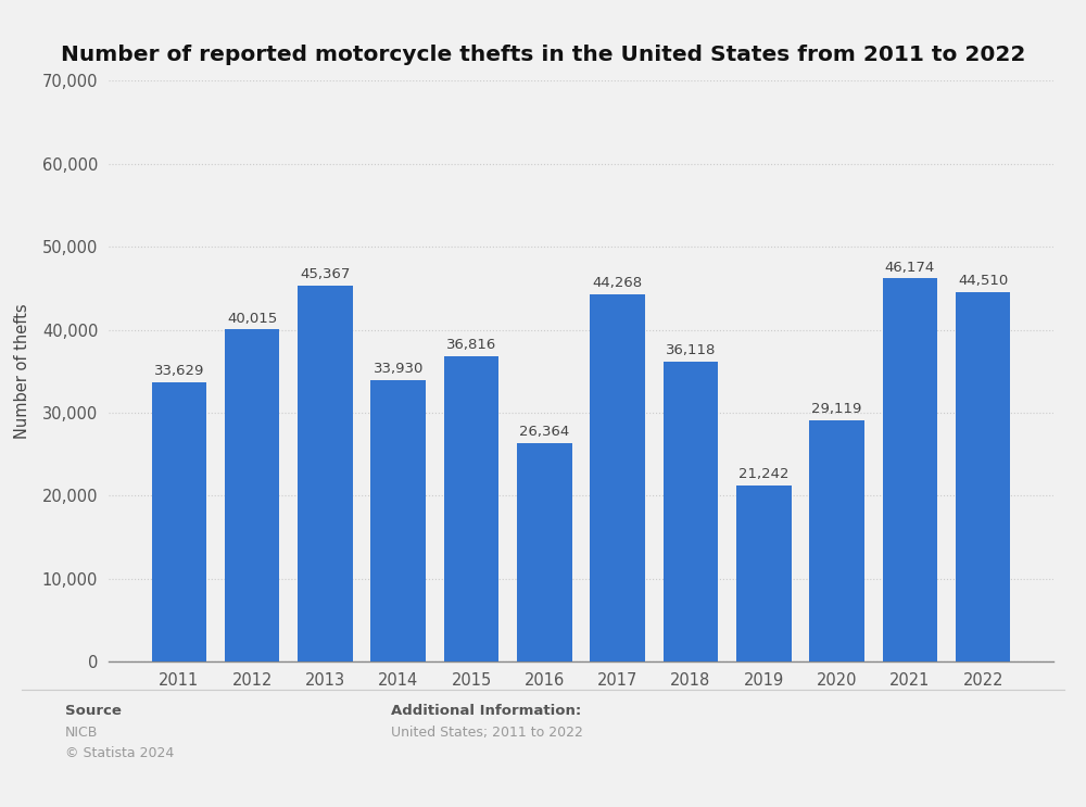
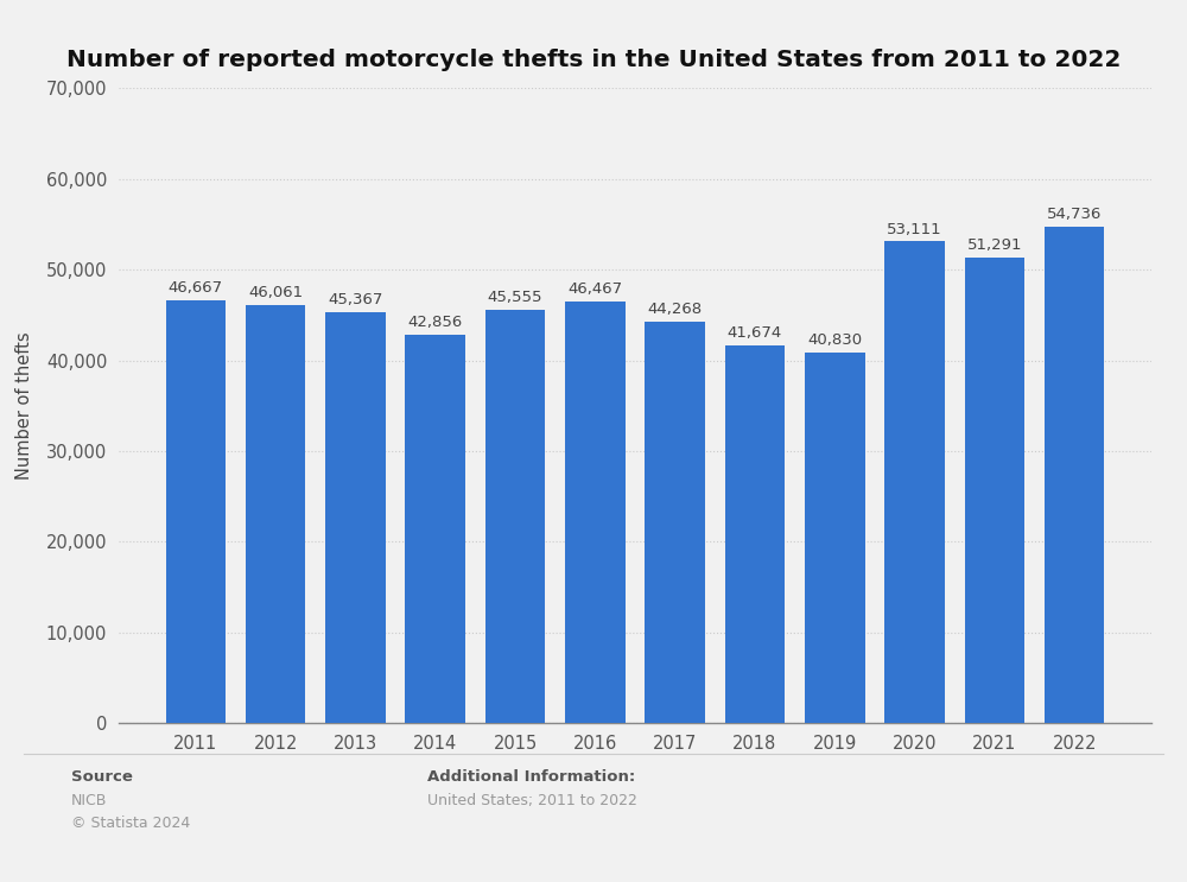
2011: 33,629 -> 46,667
2012: 40,015 -> 46,061
2014: 33,930 -> 42,856
2015: 36,816 -> 45,555
2016: 26,364 -> 46,467
2018: 36,118 -> 41,674
2019: 21,242 -> 40,830
2020: 29,119 -> 53,111
2021: 46,174 -> 51,291
2022: 44,510 -> 54,736
